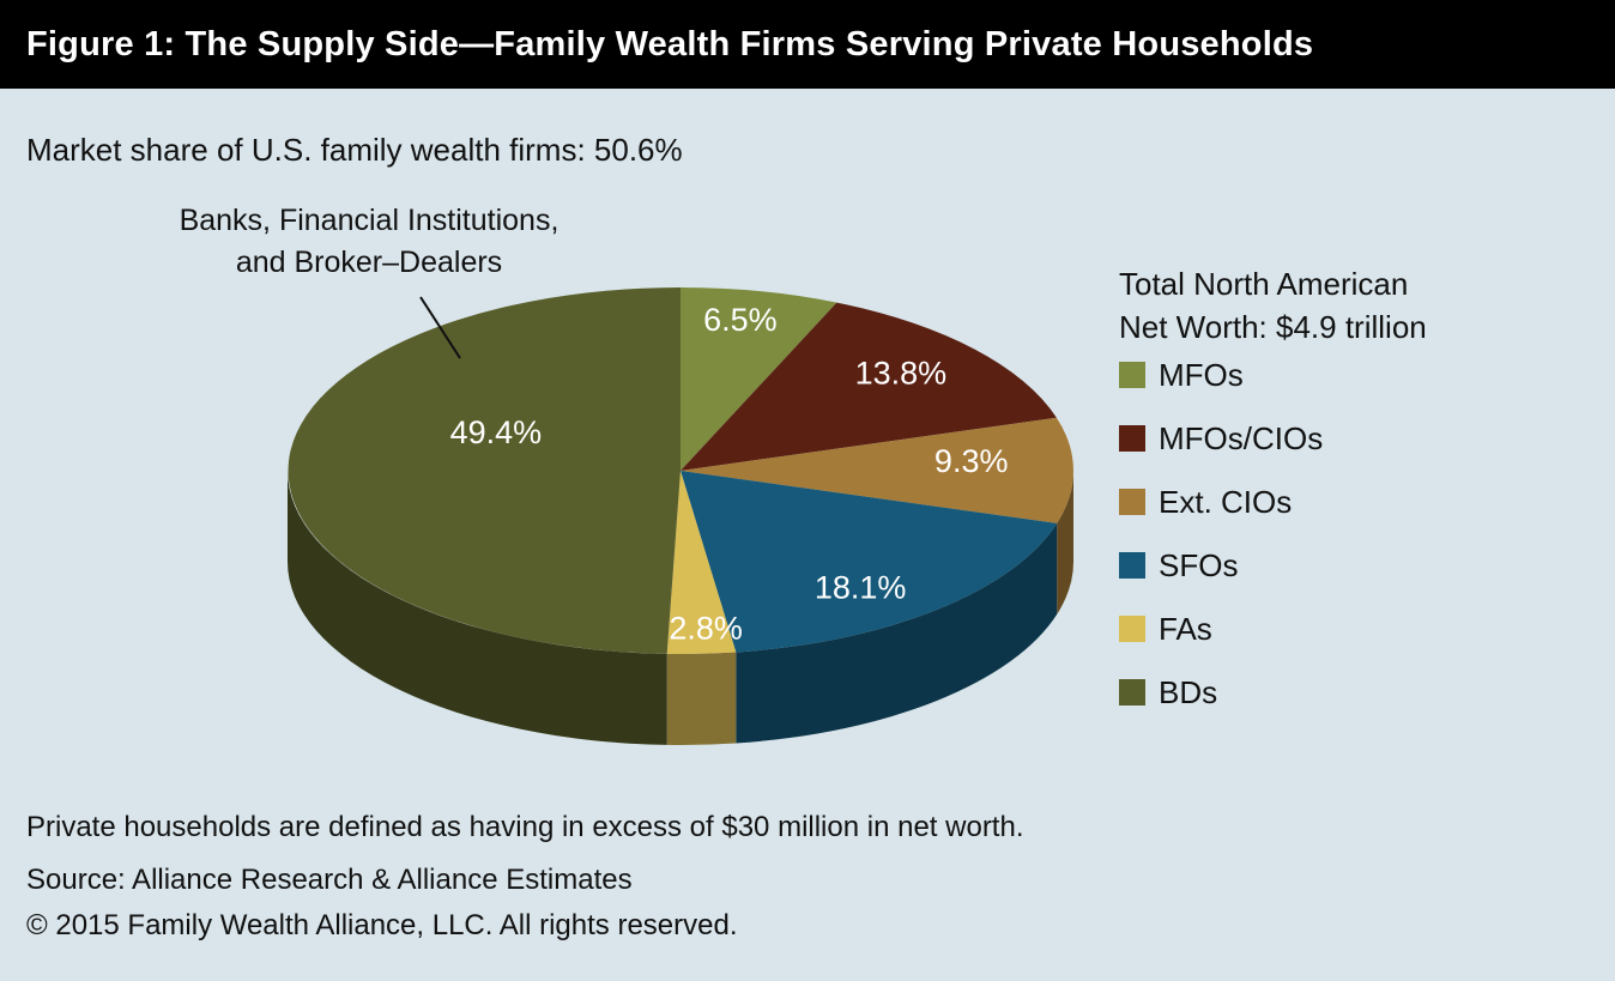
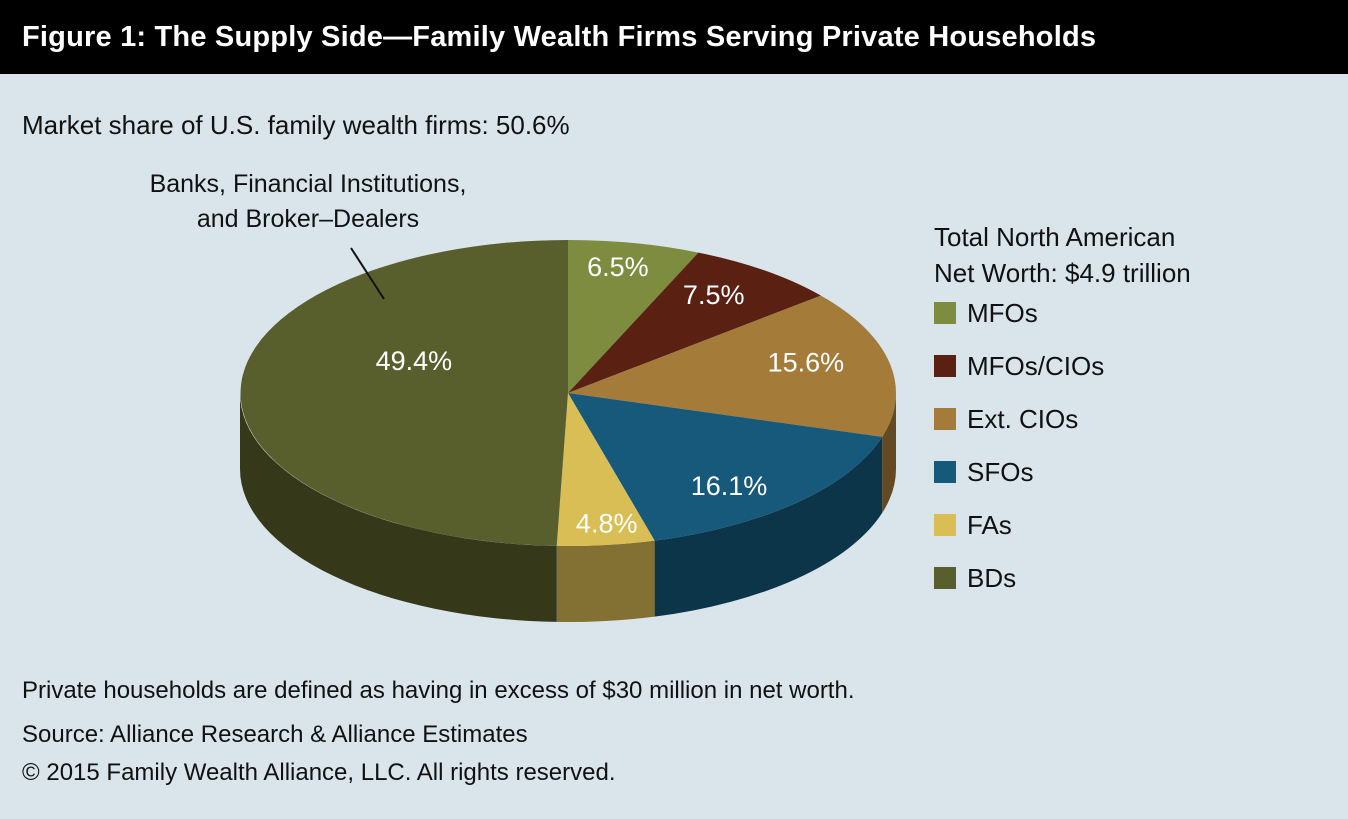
MFOs/CIOs: 13.8% -> 7.5%
Ext. CIOs: 9.3% -> 15.6%
SFOs: 18.1% -> 16.1%
FAs: 2.8% -> 4.8%
